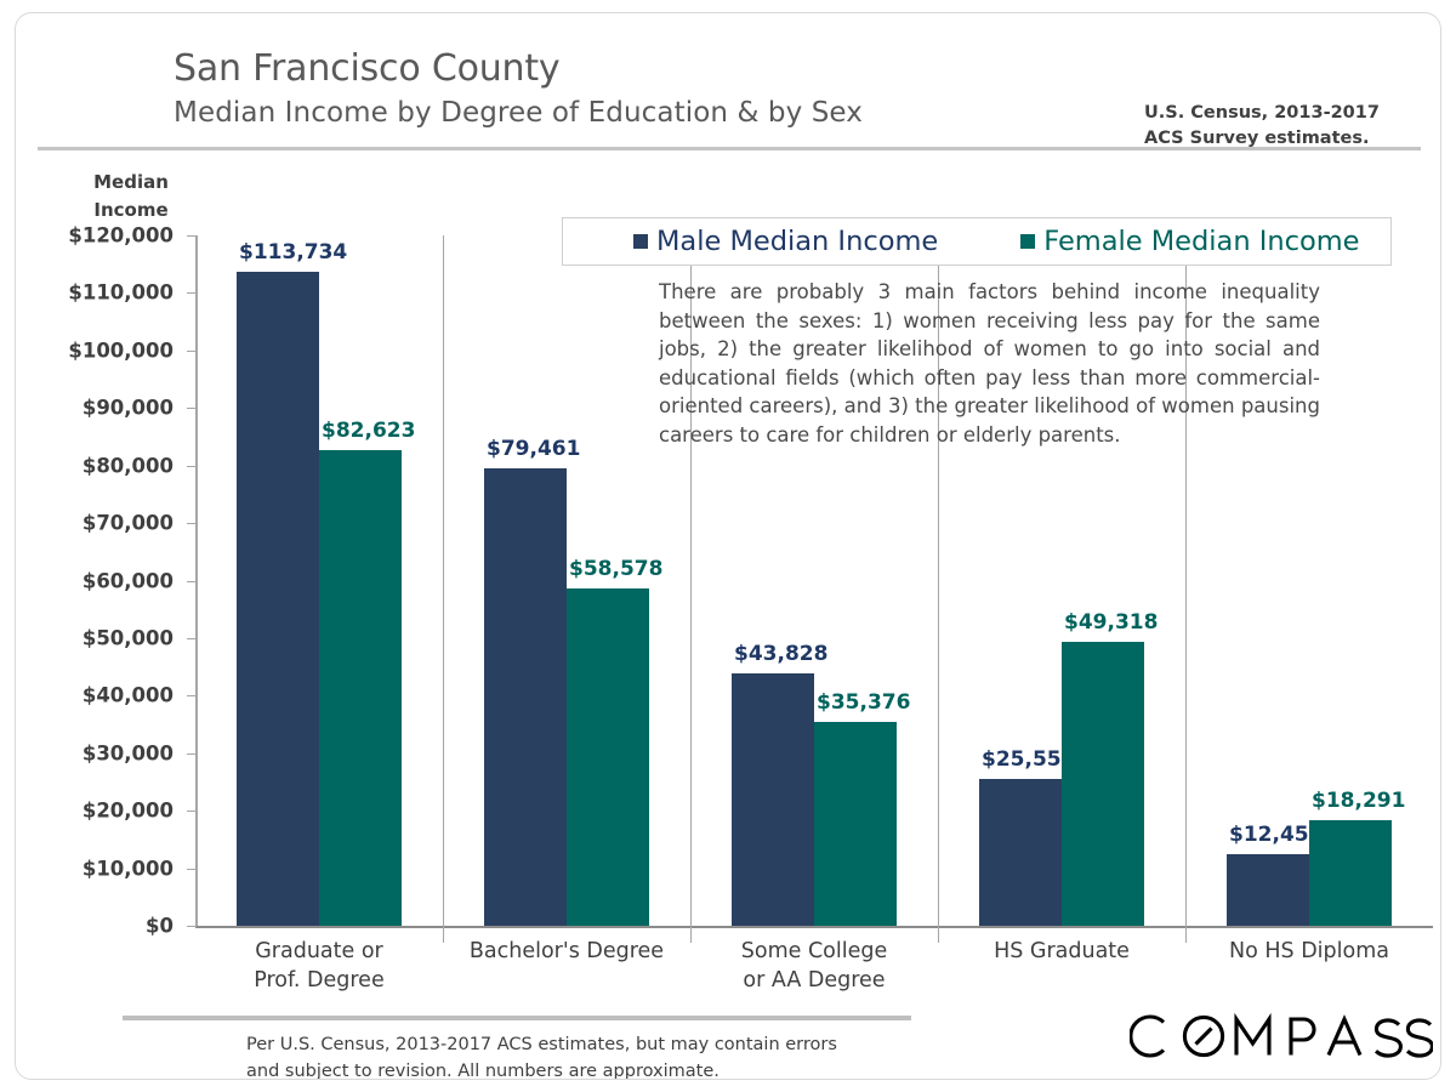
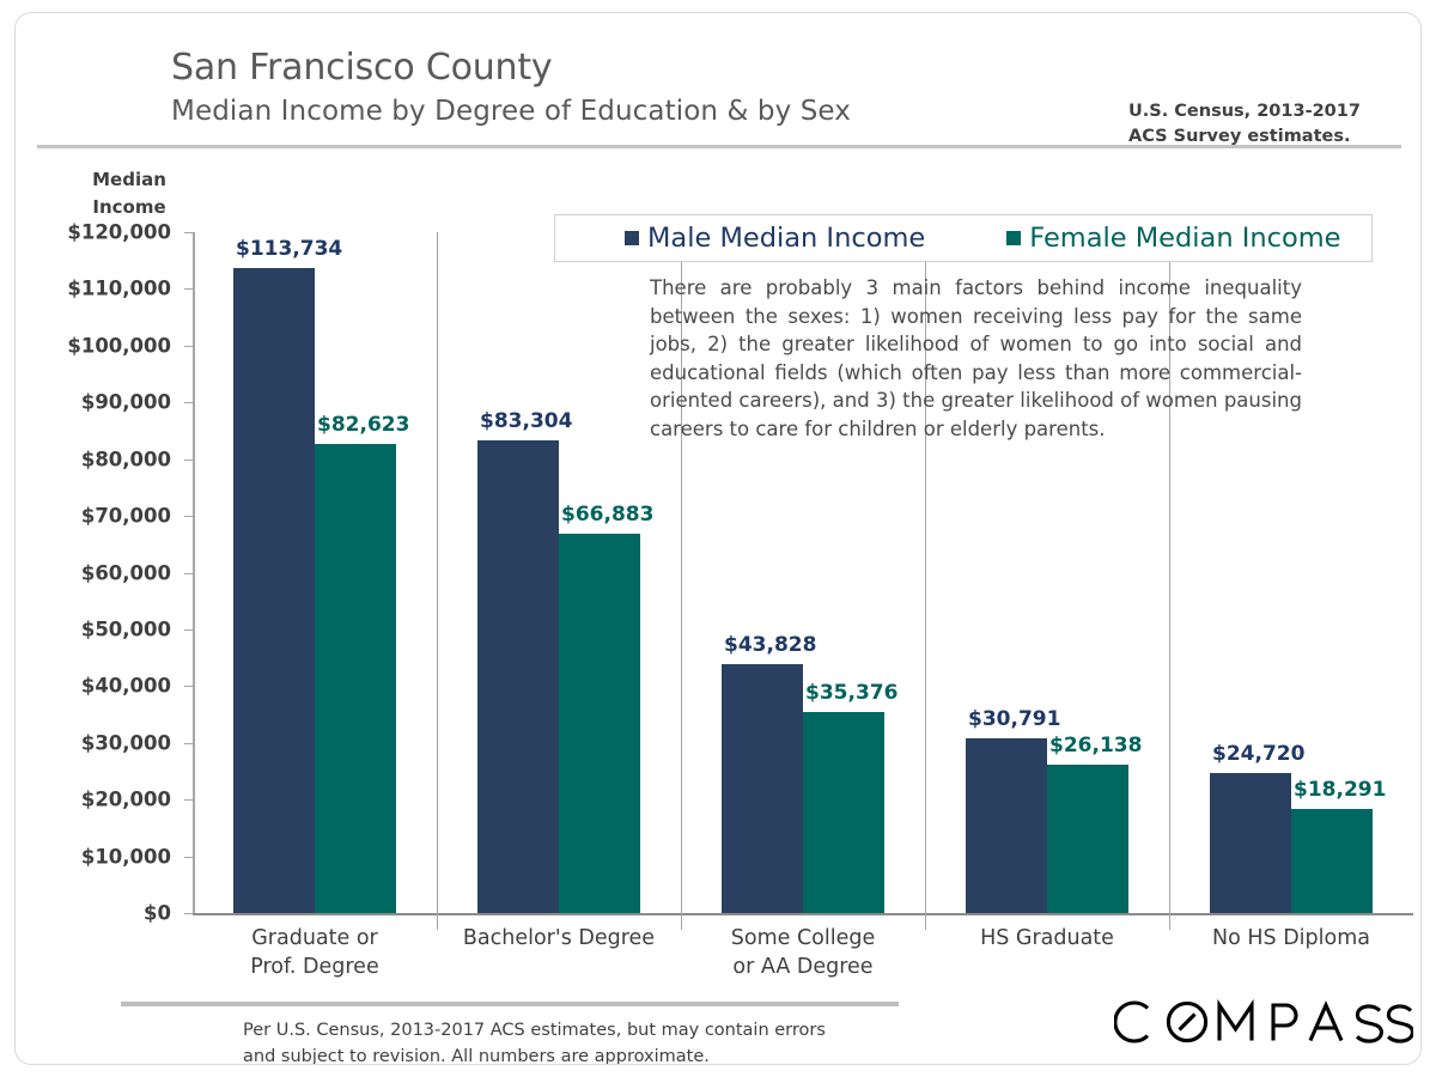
Male Median Income/Bachelor's Degree: $79,461 -> $83,304
Female Median Income/Bachelor's Degree: $58,578 -> $66,883
Male Median Income/HS Graduate: $25,550 -> $30,791
Female Median Income/HS Graduate: $49,318 -> $26,138
Male Median Income/No HS Diploma: $12,450 -> $24,720
